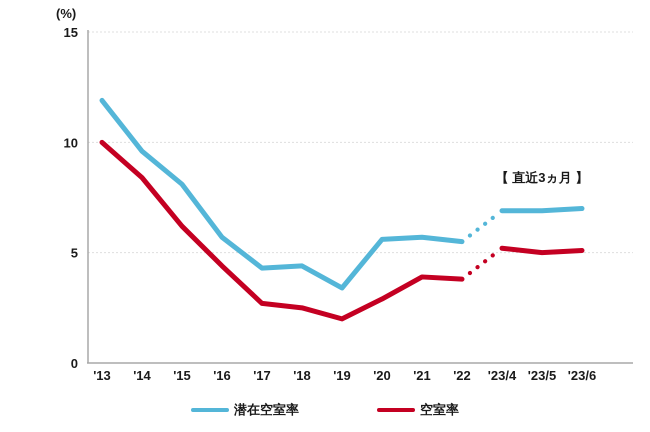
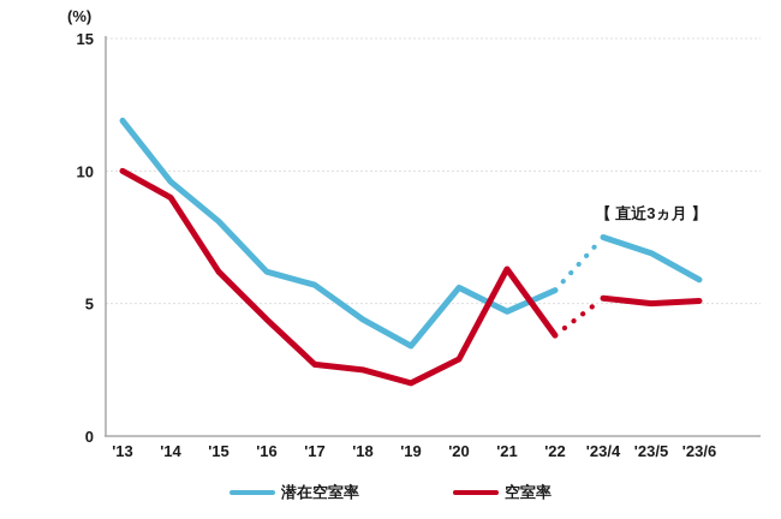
空室率/'14: 8.4 -> 9.0
潜在空室率/'16: 5.7 -> 6.2
潜在空室率/'17: 4.3 -> 5.7
潜在空室率/'21: 5.7 -> 4.7
空室率/'21: 3.9 -> 6.3
潜在空室率/'23/4: 6.9 -> 7.5
潜在空室率/'23/6: 7.0 -> 5.9
